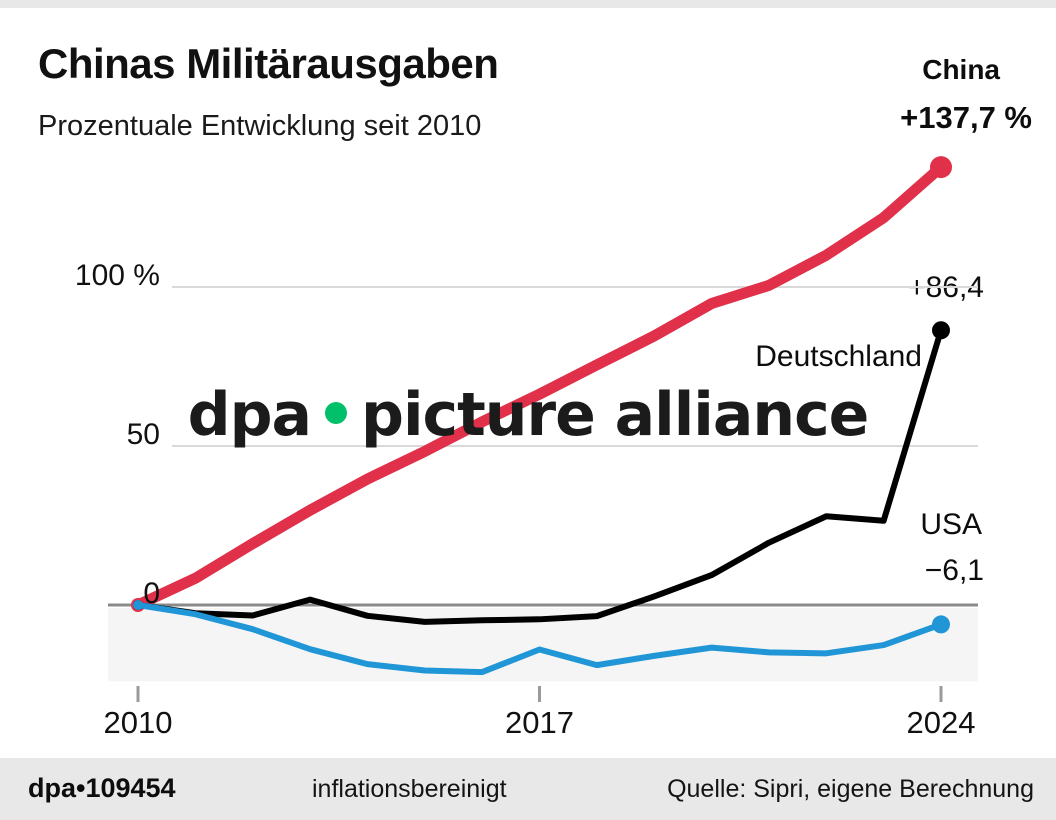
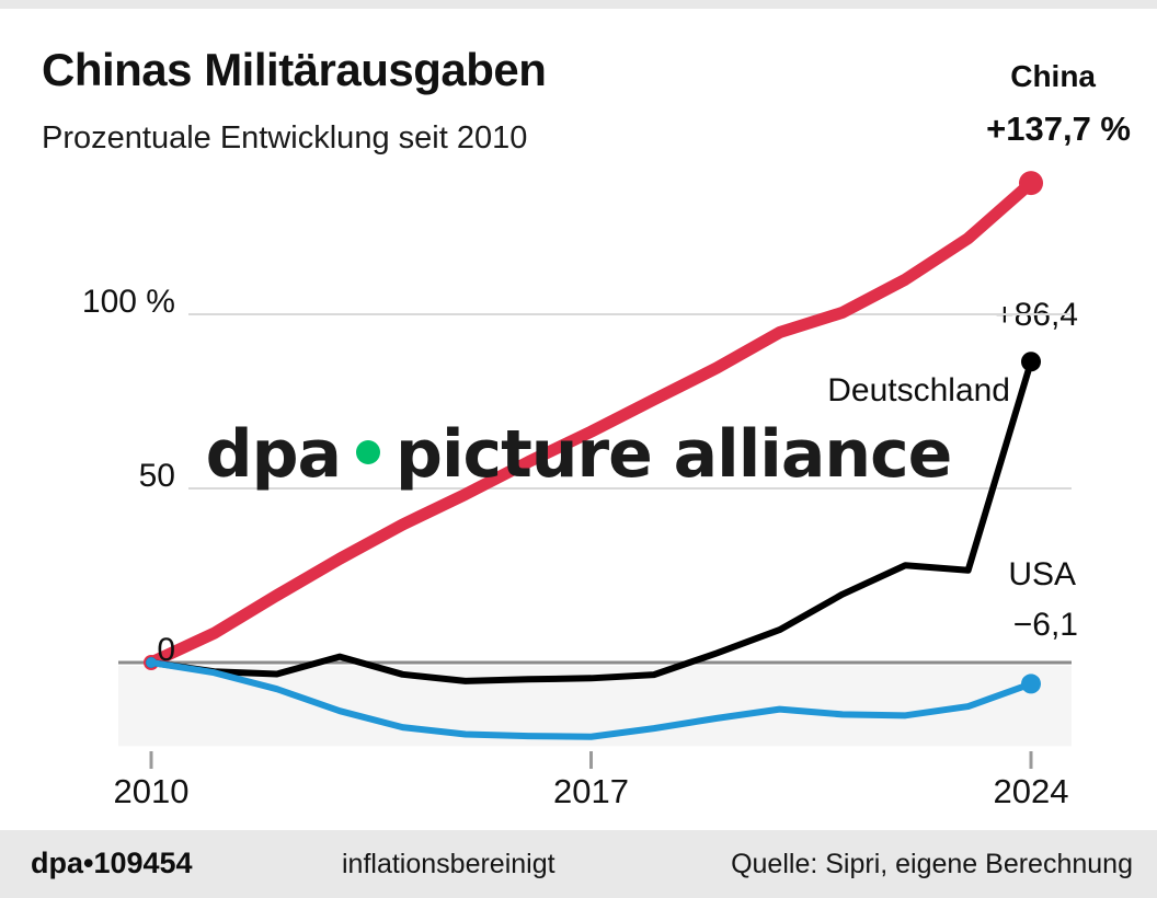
USA/2017: -14% -> -21%
